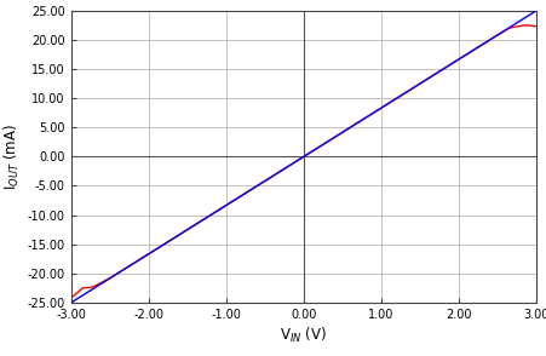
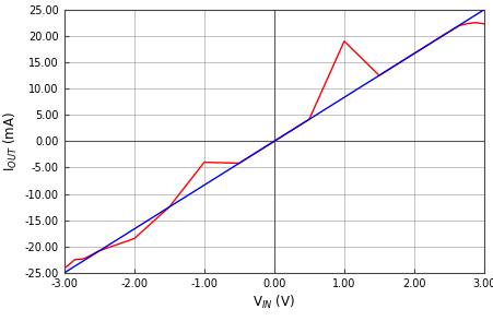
-2.00: -16.7 -> -18.5
-1.00: -8.3 -> -4.0
1.00: 8.3 -> 19.0
